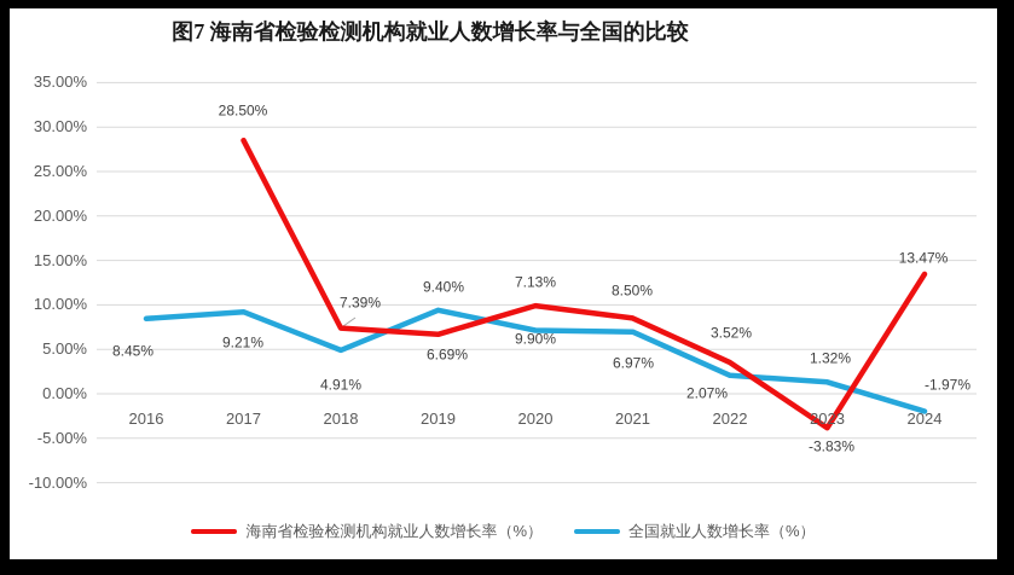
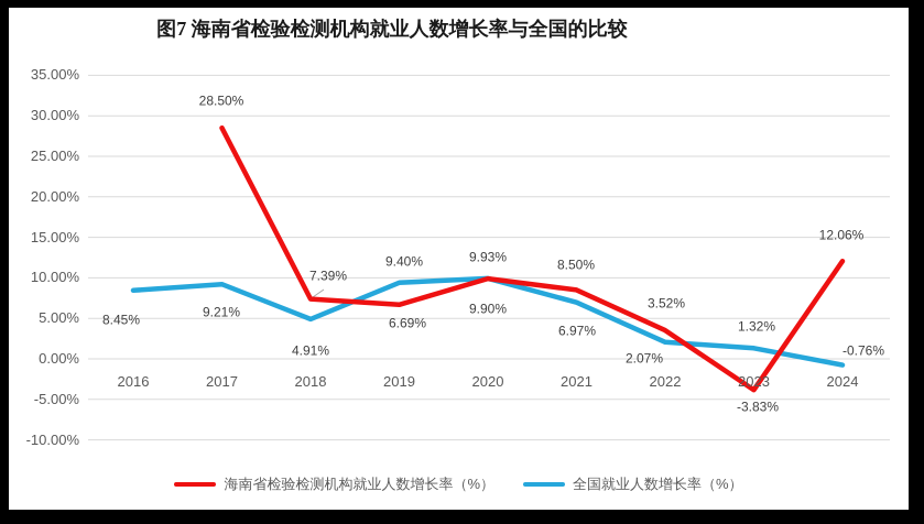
全国就业人数增长率（%）/2020: 7.13% -> 9.93%
海南省检验检测机构就业人数增长率（%）/2024: 13.47% -> 12.06%
全国就业人数增长率（%）/2024: -1.97% -> -0.76%
